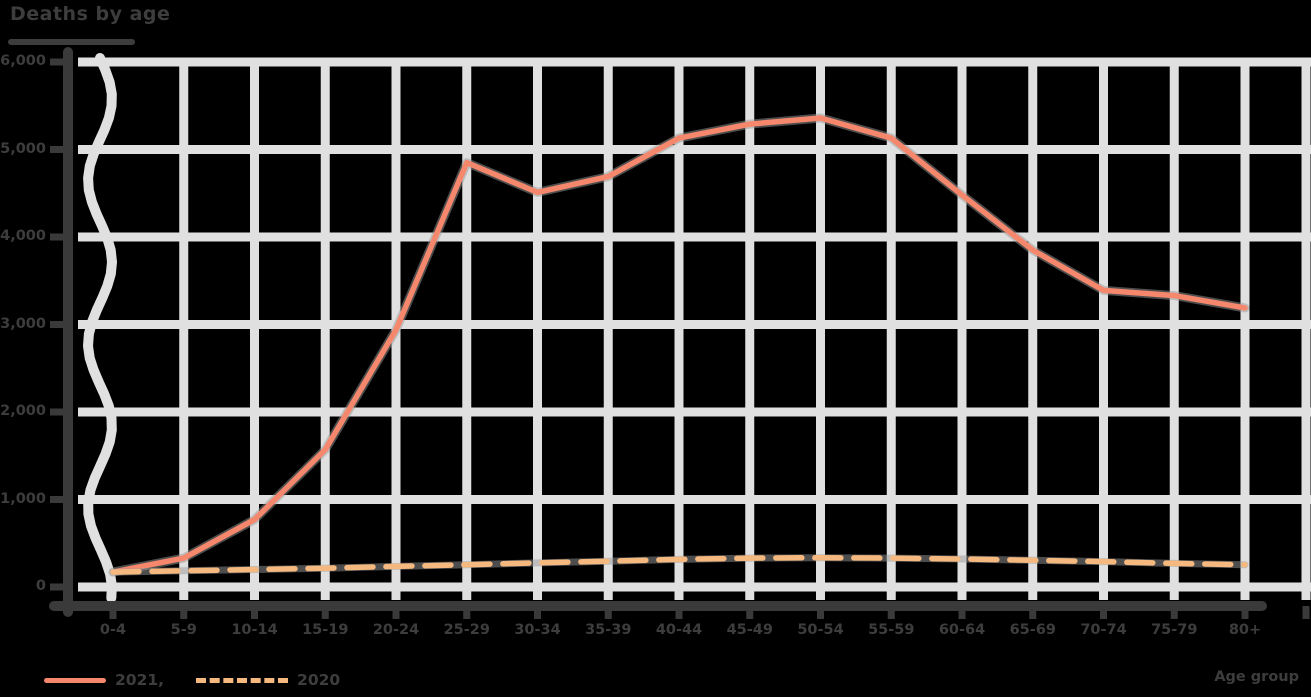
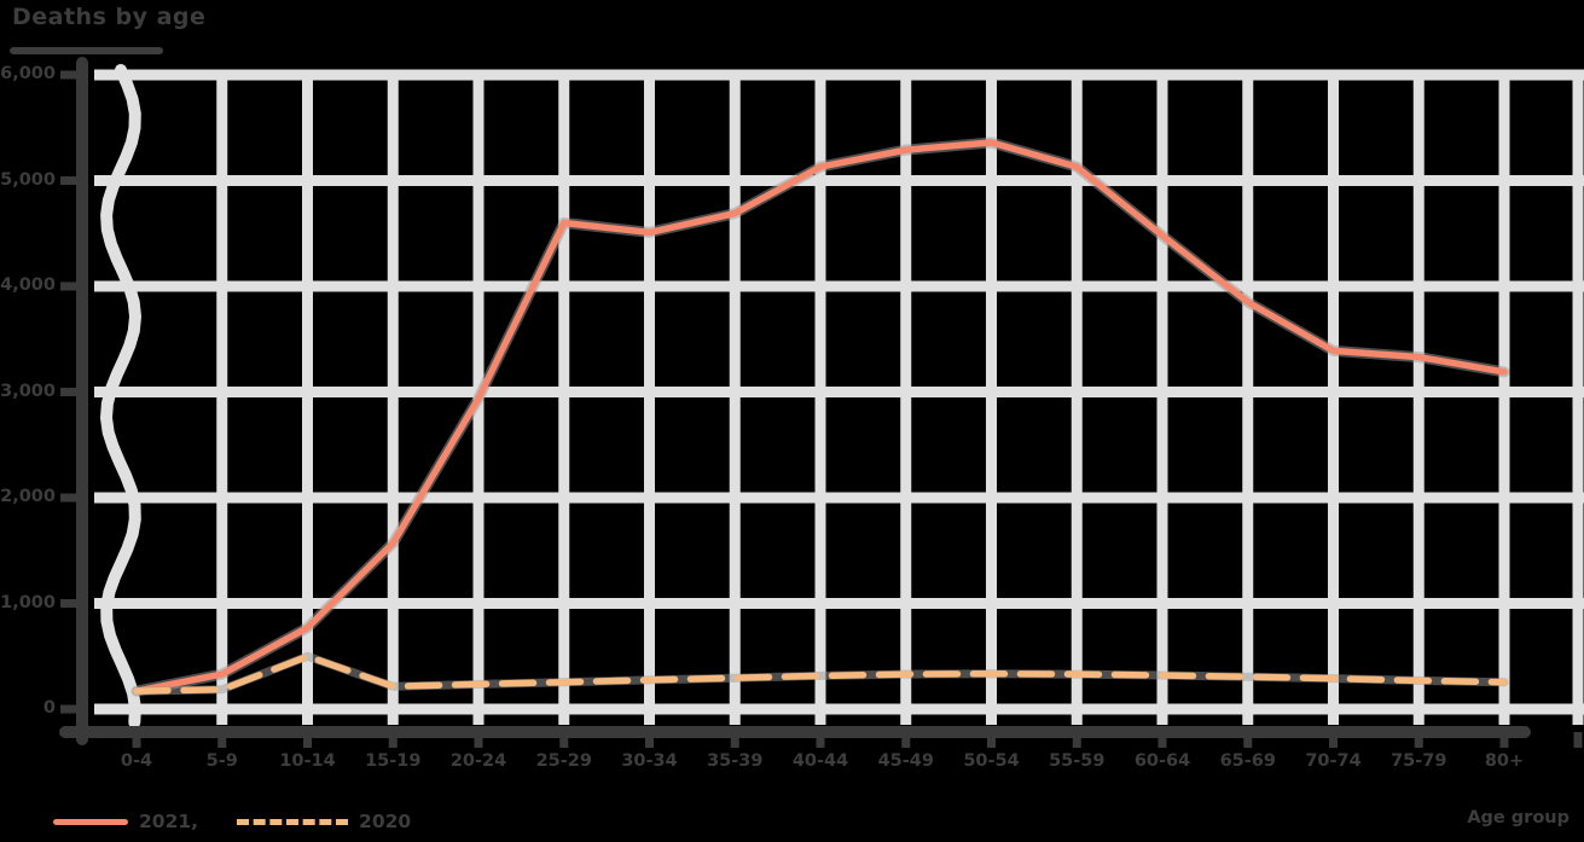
2020/10-14: 200 -> 500
2021,/25-29: 4800 -> 4600
